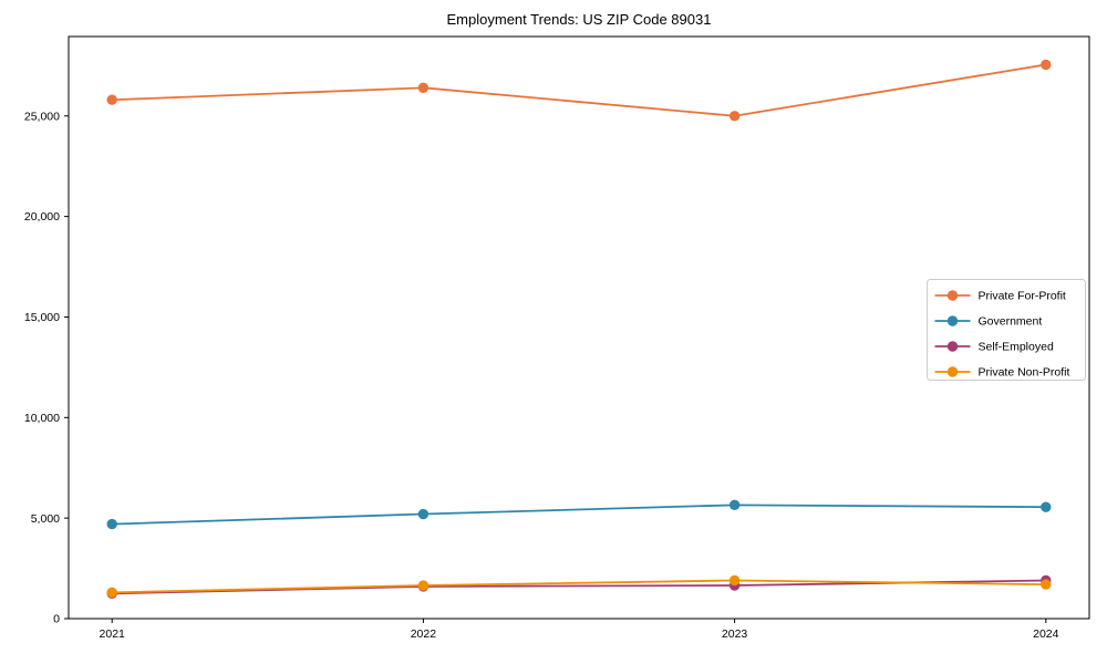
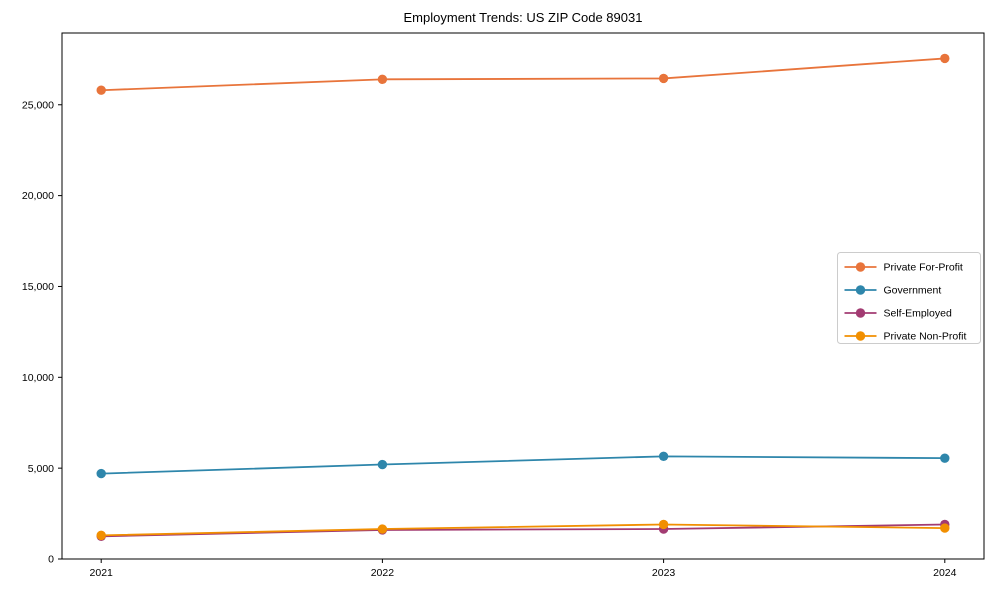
Private For-Profit/2023: 25000 -> 26400
